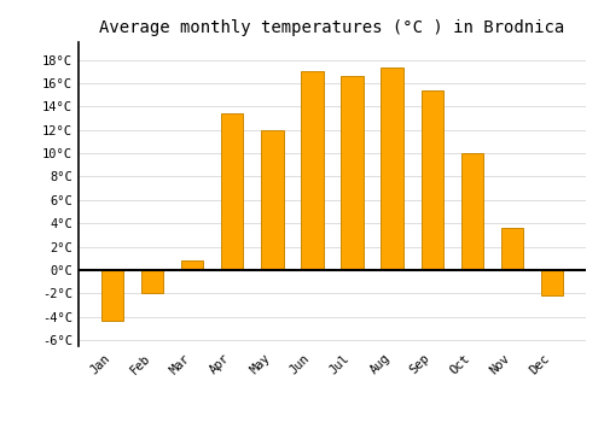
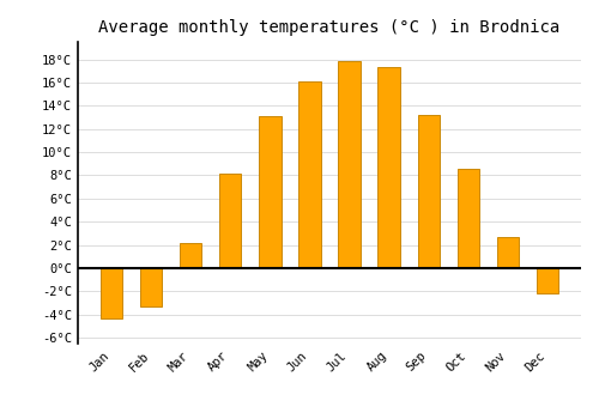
Feb: -2.0°C -> -3.3°C
Mar: 0.8°C -> 2.2°C
Apr: 13.4°C -> 8.1°C
May: 12.0°C -> 13.1°C
Jun: 17.0°C -> 16.1°C
Jul: 16.6°C -> 17.9°C
Sep: 15.4°C -> 13.2°C
Oct: 10.0°C -> 8.6°C
Nov: 3.6°C -> 2.7°C
